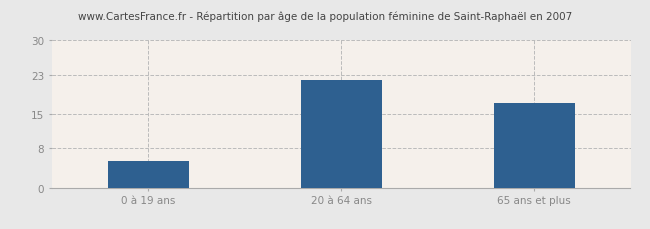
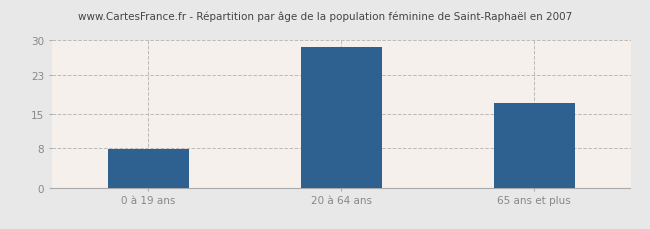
0 à 19 ans: 5.5 -> 7.9
20 à 64 ans: 22.0 -> 28.6
